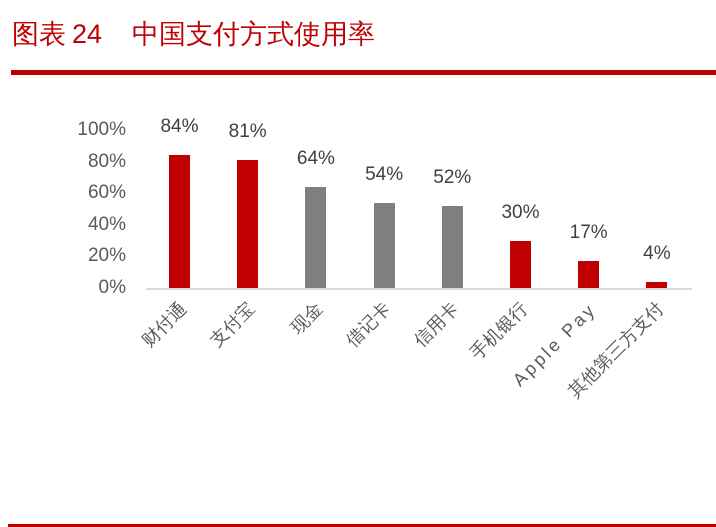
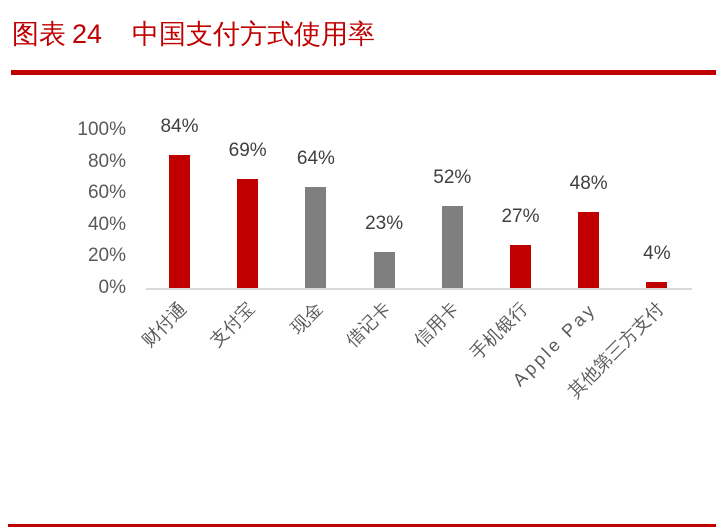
支付宝: 81% -> 69%
借记卡: 54% -> 23%
手机银行: 30% -> 27%
Apple Pay: 17% -> 48%
